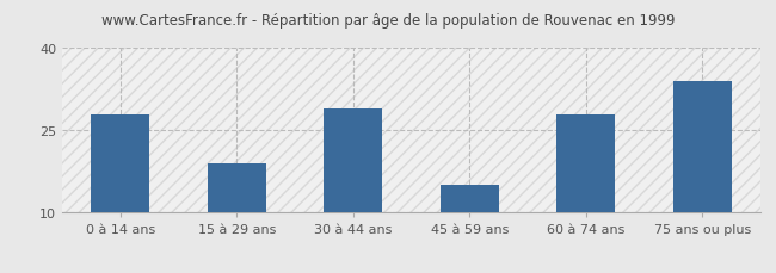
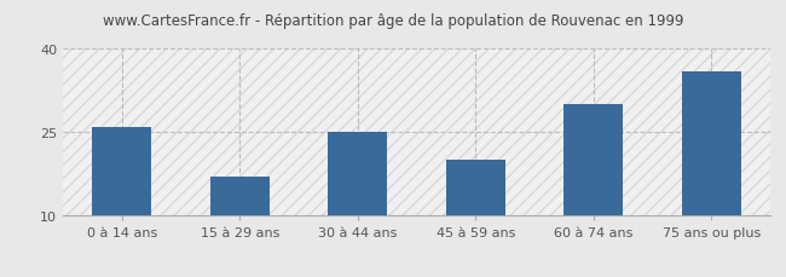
0 à 14 ans: 28 -> 26
15 à 29 ans: 19 -> 17
30 à 44 ans: 29 -> 25
45 à 59 ans: 15 -> 20
60 à 74 ans: 28 -> 30
75 ans ou plus: 34 -> 36
